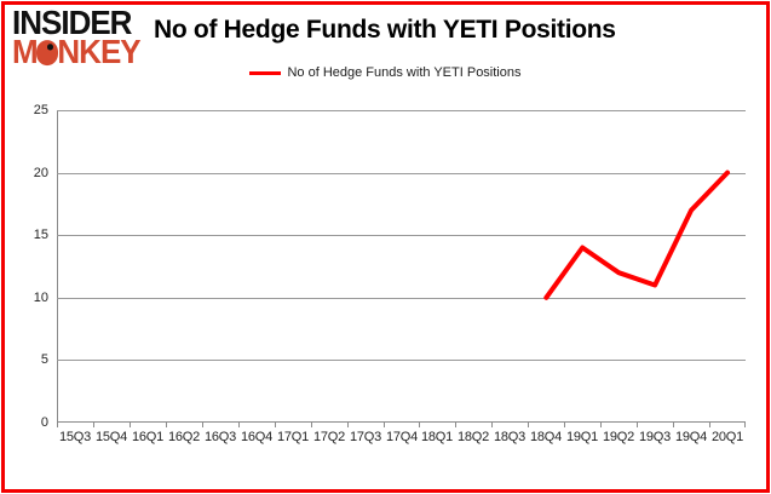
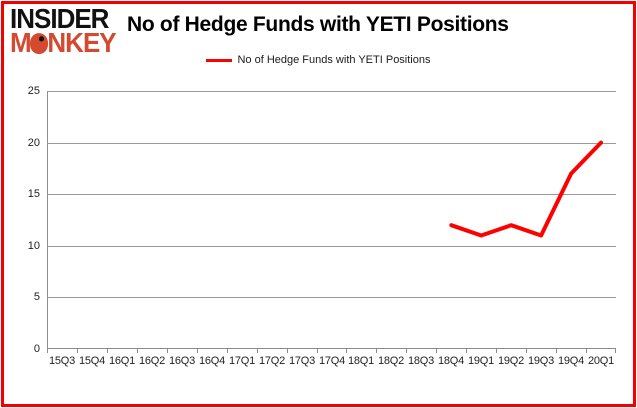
18Q4: 10 -> 12
19Q1: 14 -> 11
